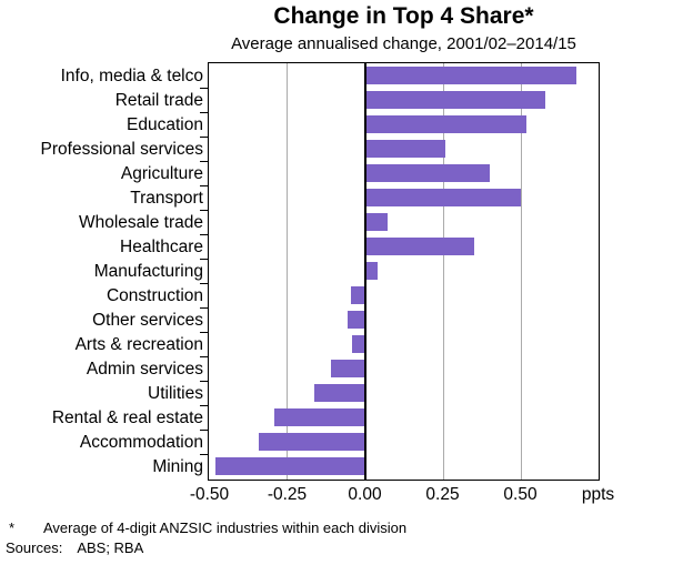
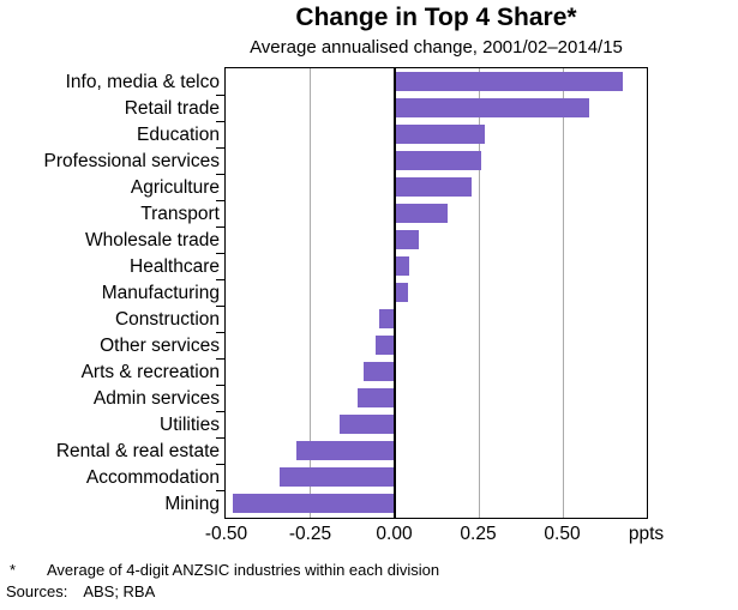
Education: 0.52 -> 0.27
Agriculture: 0.40 -> 0.23
Transport: 0.50 -> 0.16
Healthcare: 0.35 -> 0.04
Arts & recreation: -0.04 -> -0.09
